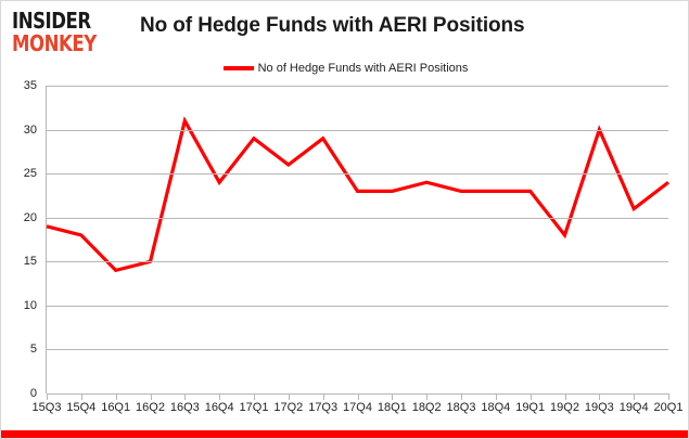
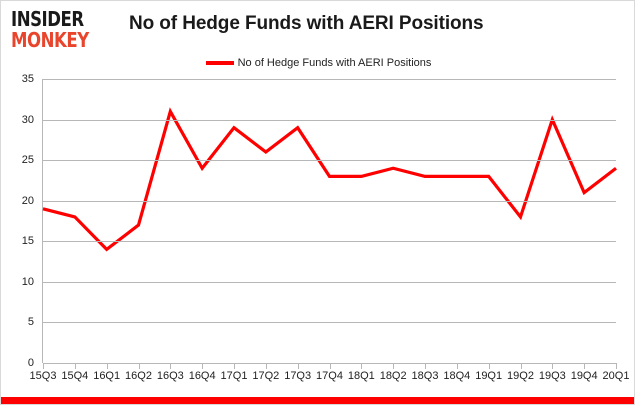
16Q2: 15 -> 17
